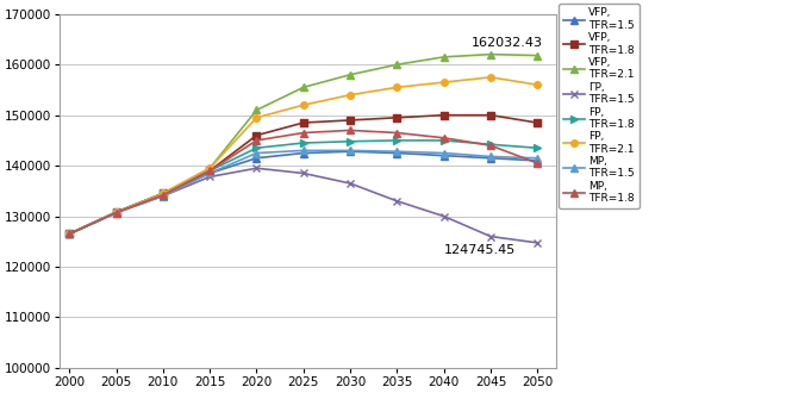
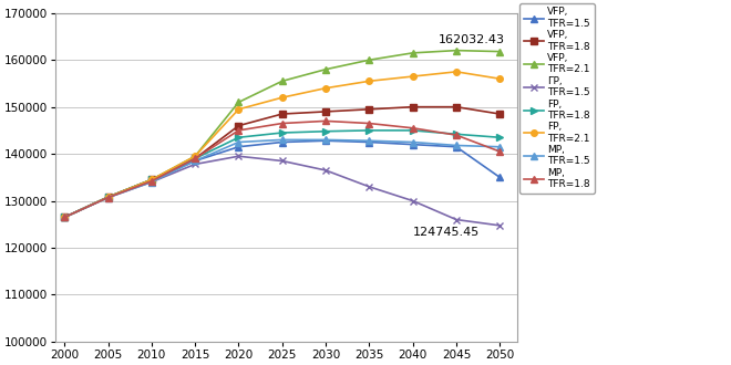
VFP, TFR=1.5/2050: 141000 -> 135000
